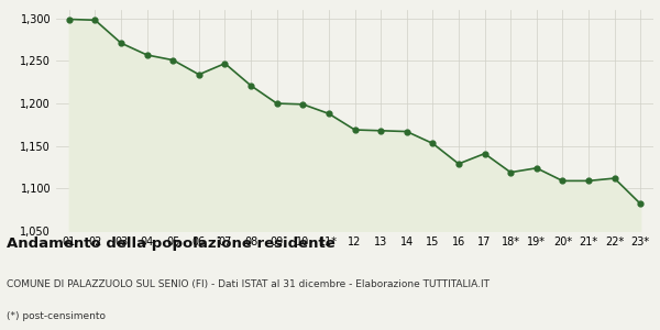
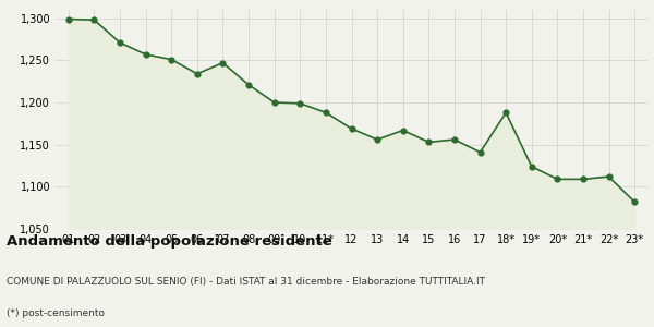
13: 1,168 -> 1,156
16: 1,129 -> 1,156
18*: 1,119 -> 1,188
